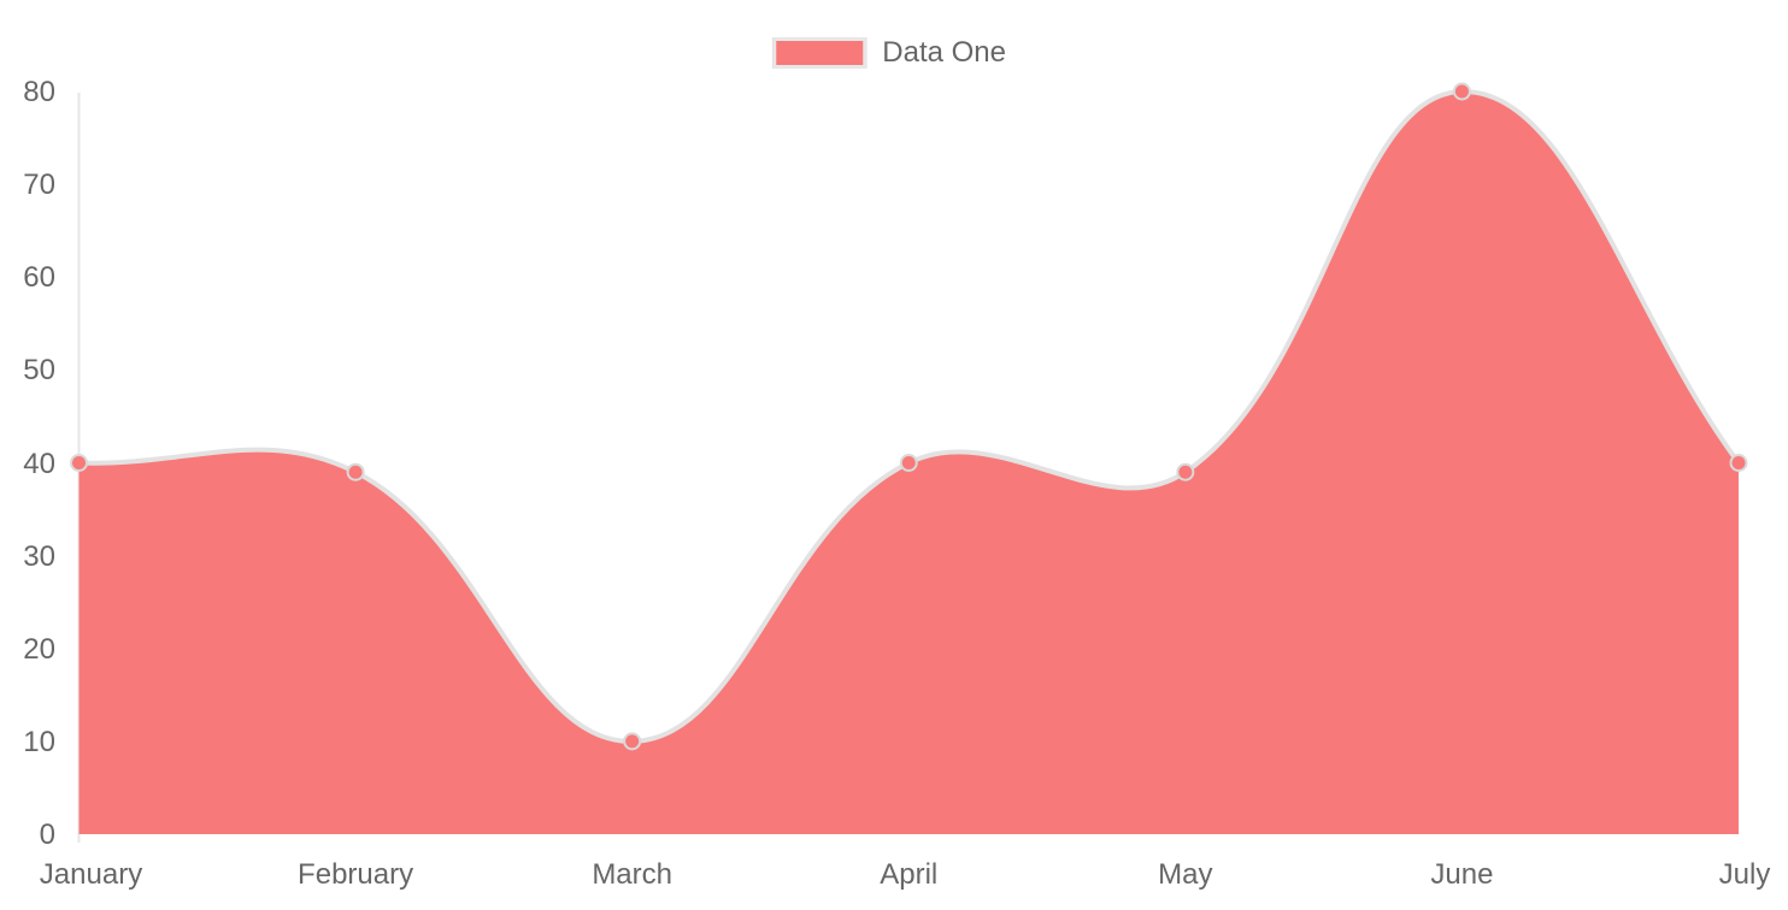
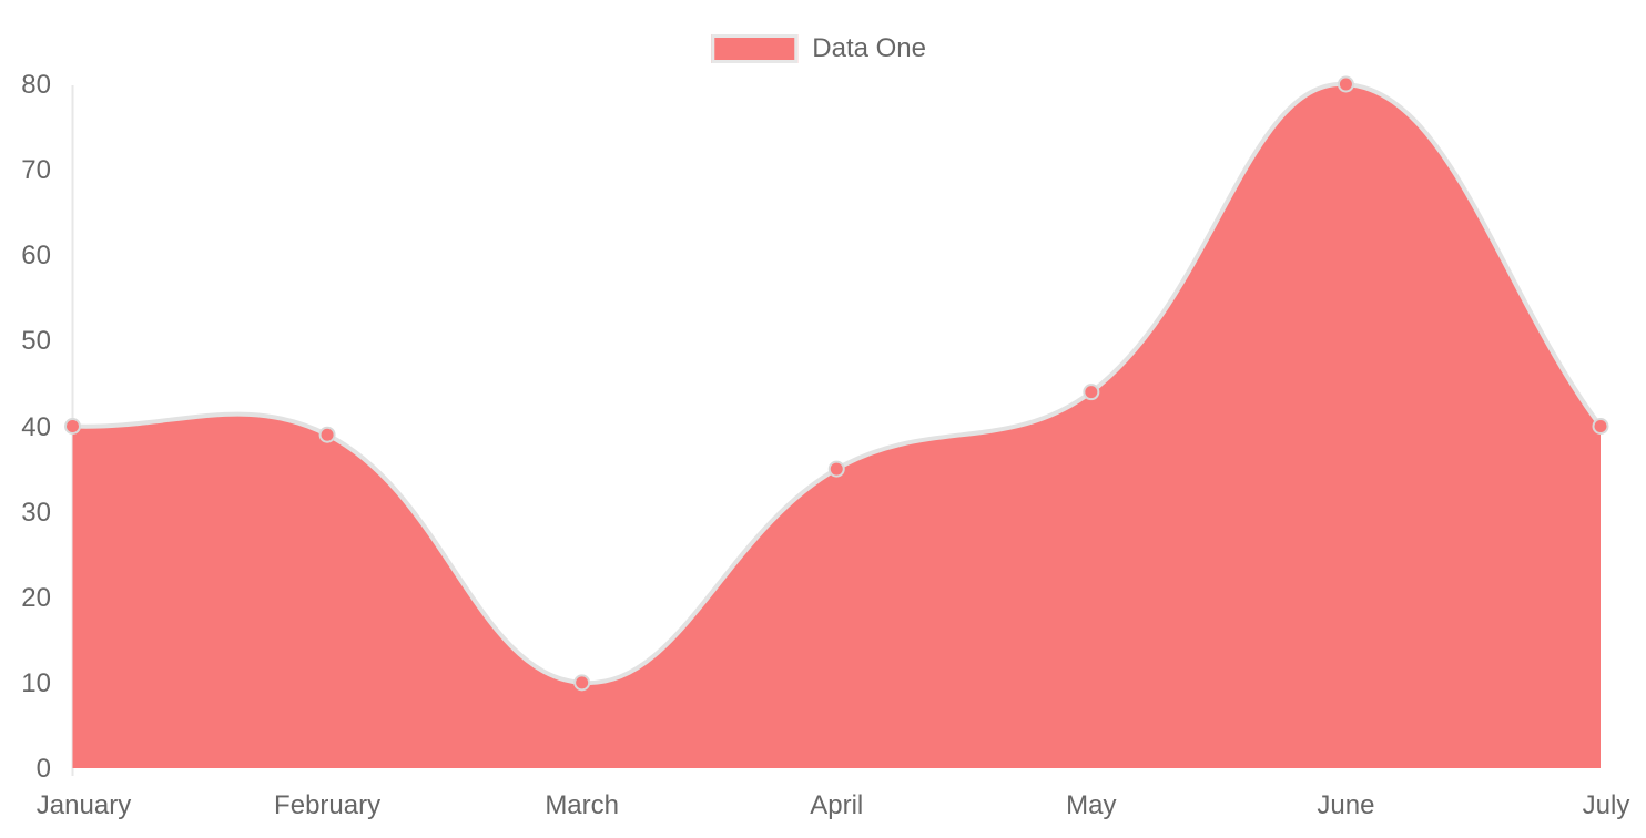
April: 40 -> 35
May: 39 -> 44
